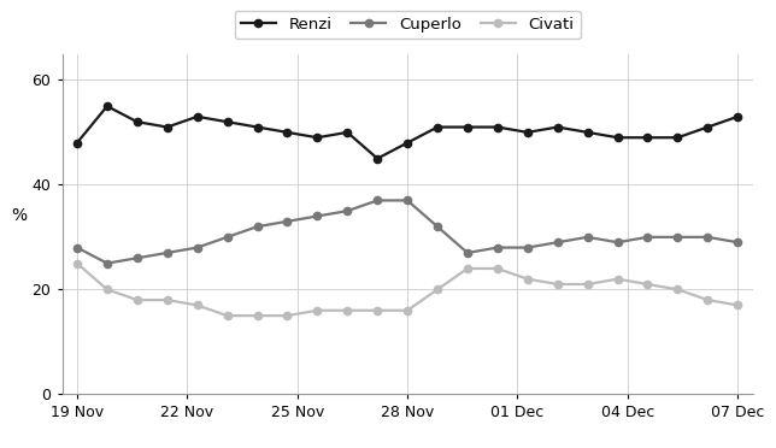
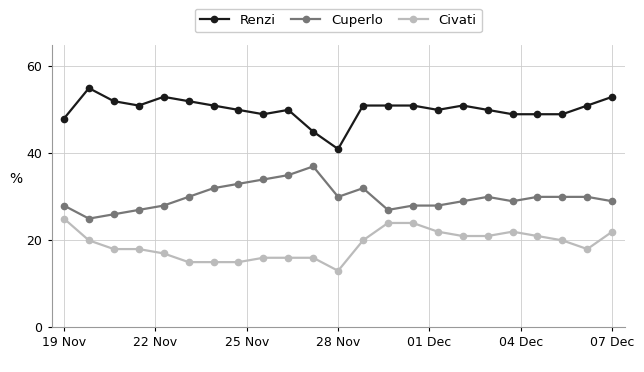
Renzi/28 Nov: 48 -> 41
Cuperlo/28 Nov: 37 -> 30
Civati/28 Nov: 16 -> 13
Civati/07 Dec: 17 -> 22
